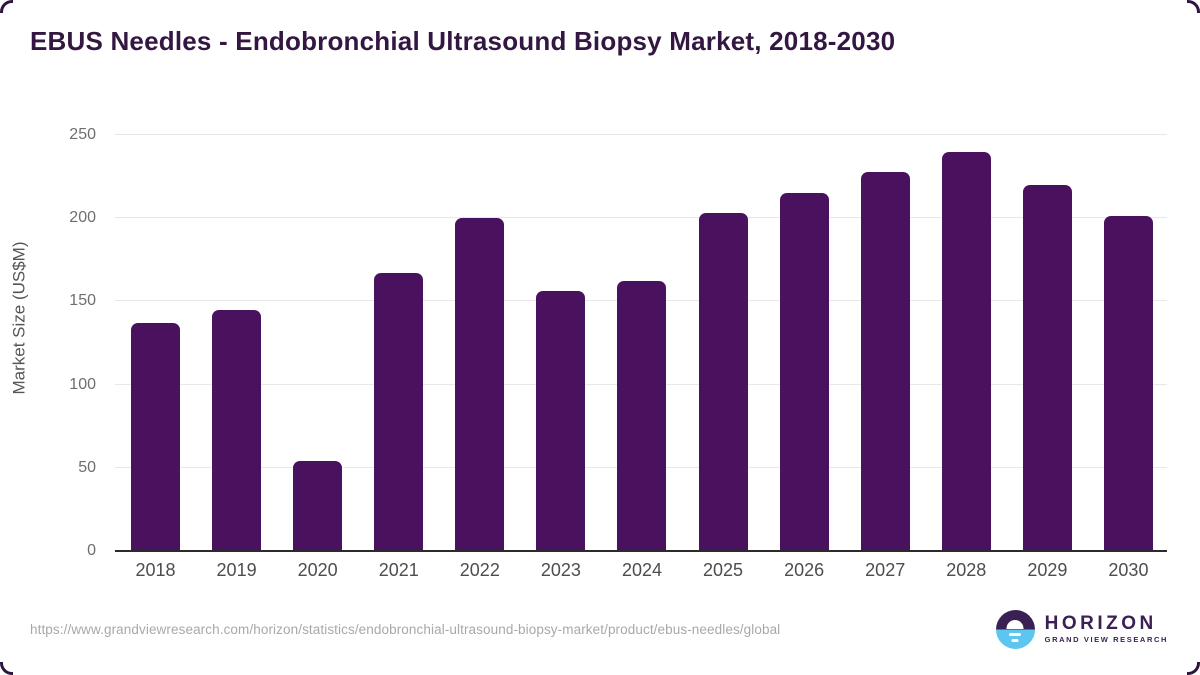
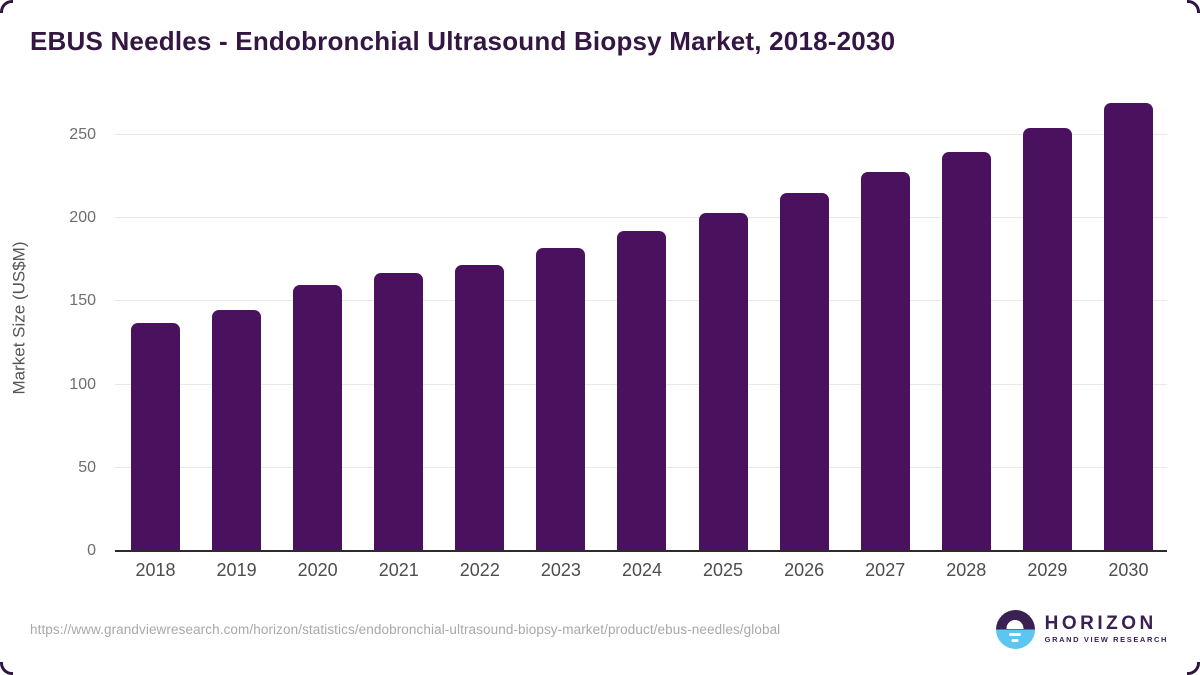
2020: 54 -> 160
2022: 200 -> 172
2023: 156 -> 182
2024: 162 -> 192
2029: 220 -> 254
2030: 201 -> 269
